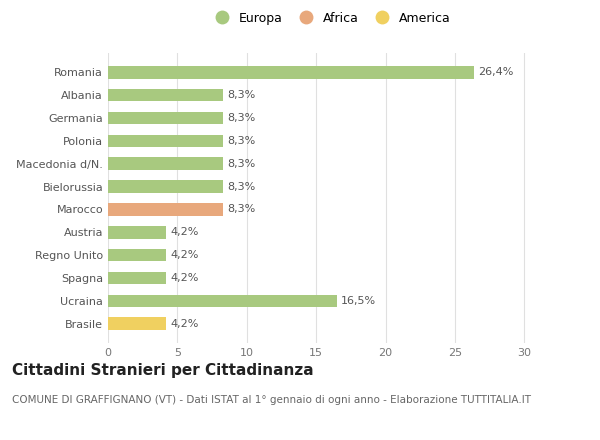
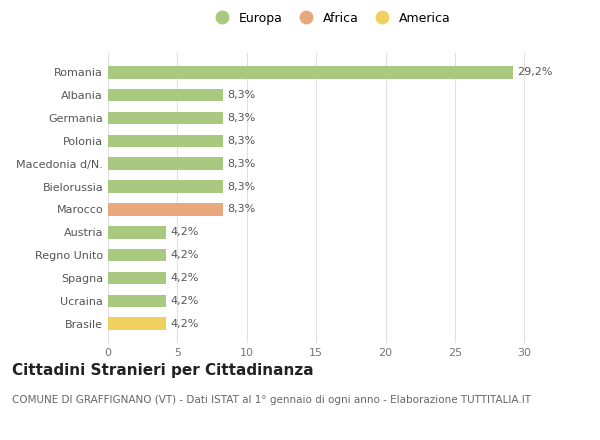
Romania: 26,4% -> 29,2%
Ucraina: 16,5% -> 4,2%
